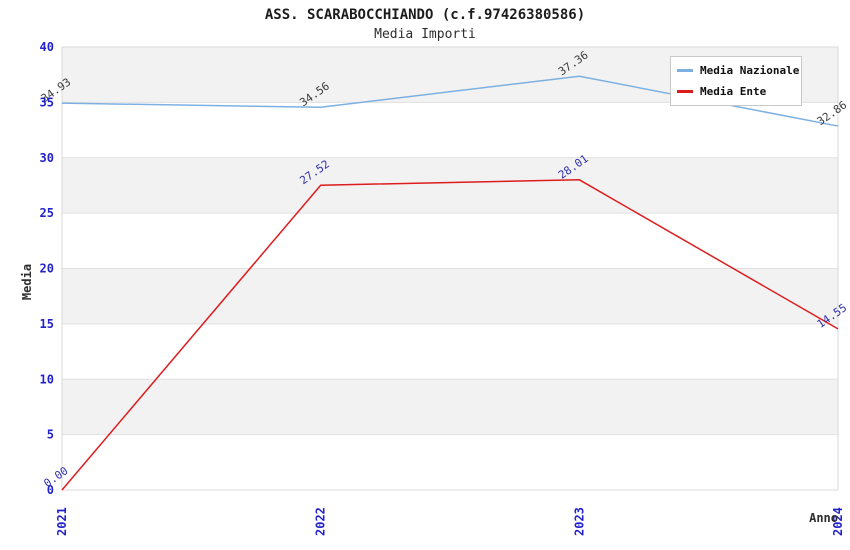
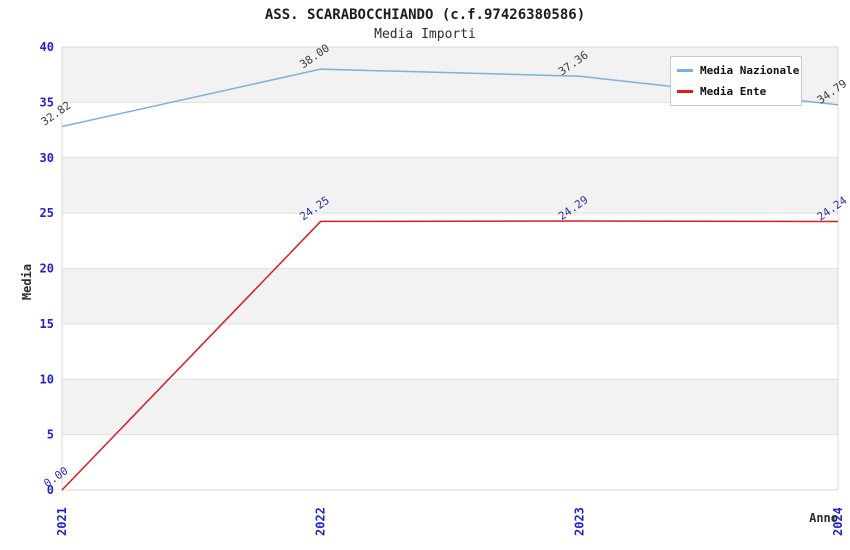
Media Nazionale/2021: 34.93 -> 32.82
Media Nazionale/2022: 34.56 -> 38.00
Media Ente/2022: 27.52 -> 24.25
Media Ente/2023: 28.01 -> 24.29
Media Nazionale/2024: 32.86 -> 34.79
Media Ente/2024: 14.55 -> 24.24
